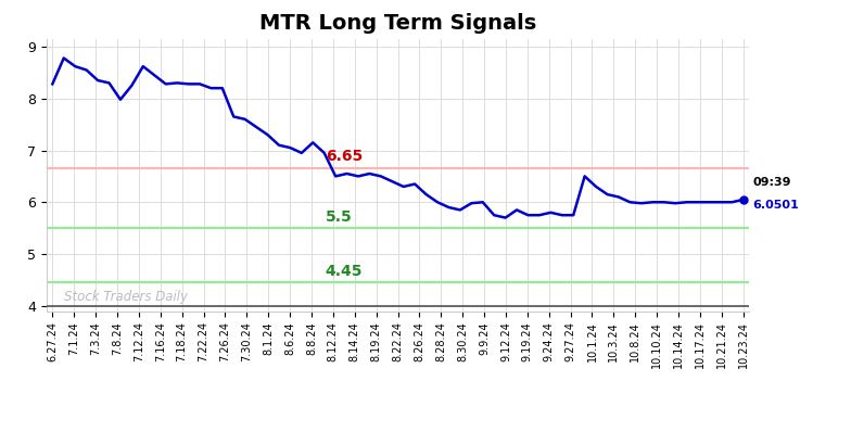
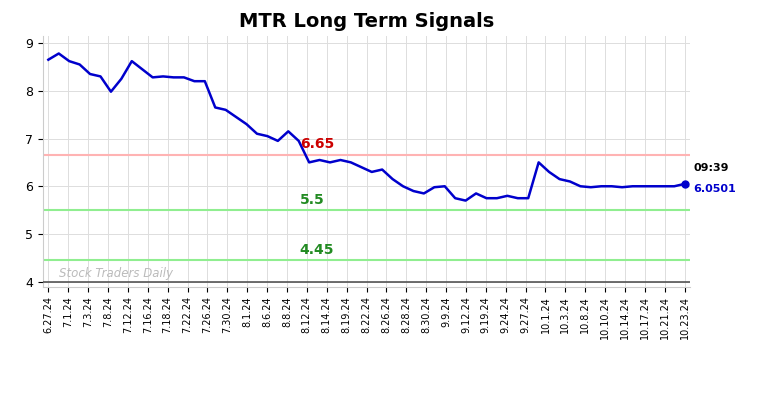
6.27.24: 8.28 -> 8.65
